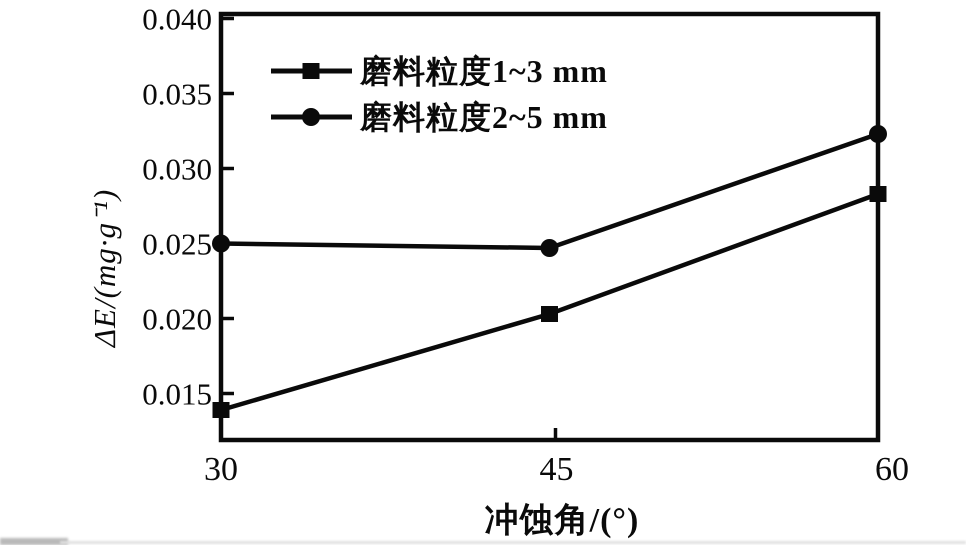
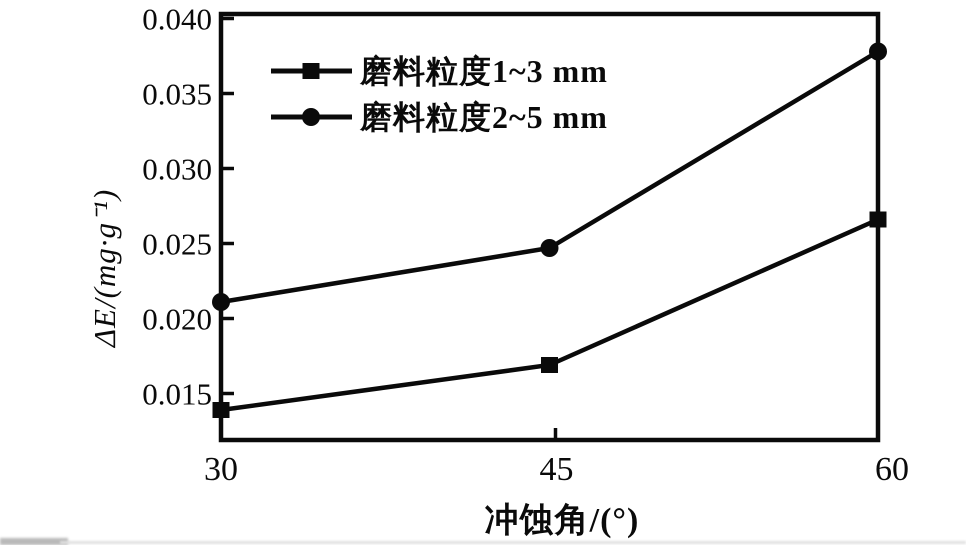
磨料粒度2~5 mm/30: 0.0250 -> 0.0211
磨料粒度1~3 mm/45: 0.0203 -> 0.0169
磨料粒度1~3 mm/60: 0.0283 -> 0.0266
磨料粒度2~5 mm/60: 0.0323 -> 0.0378
